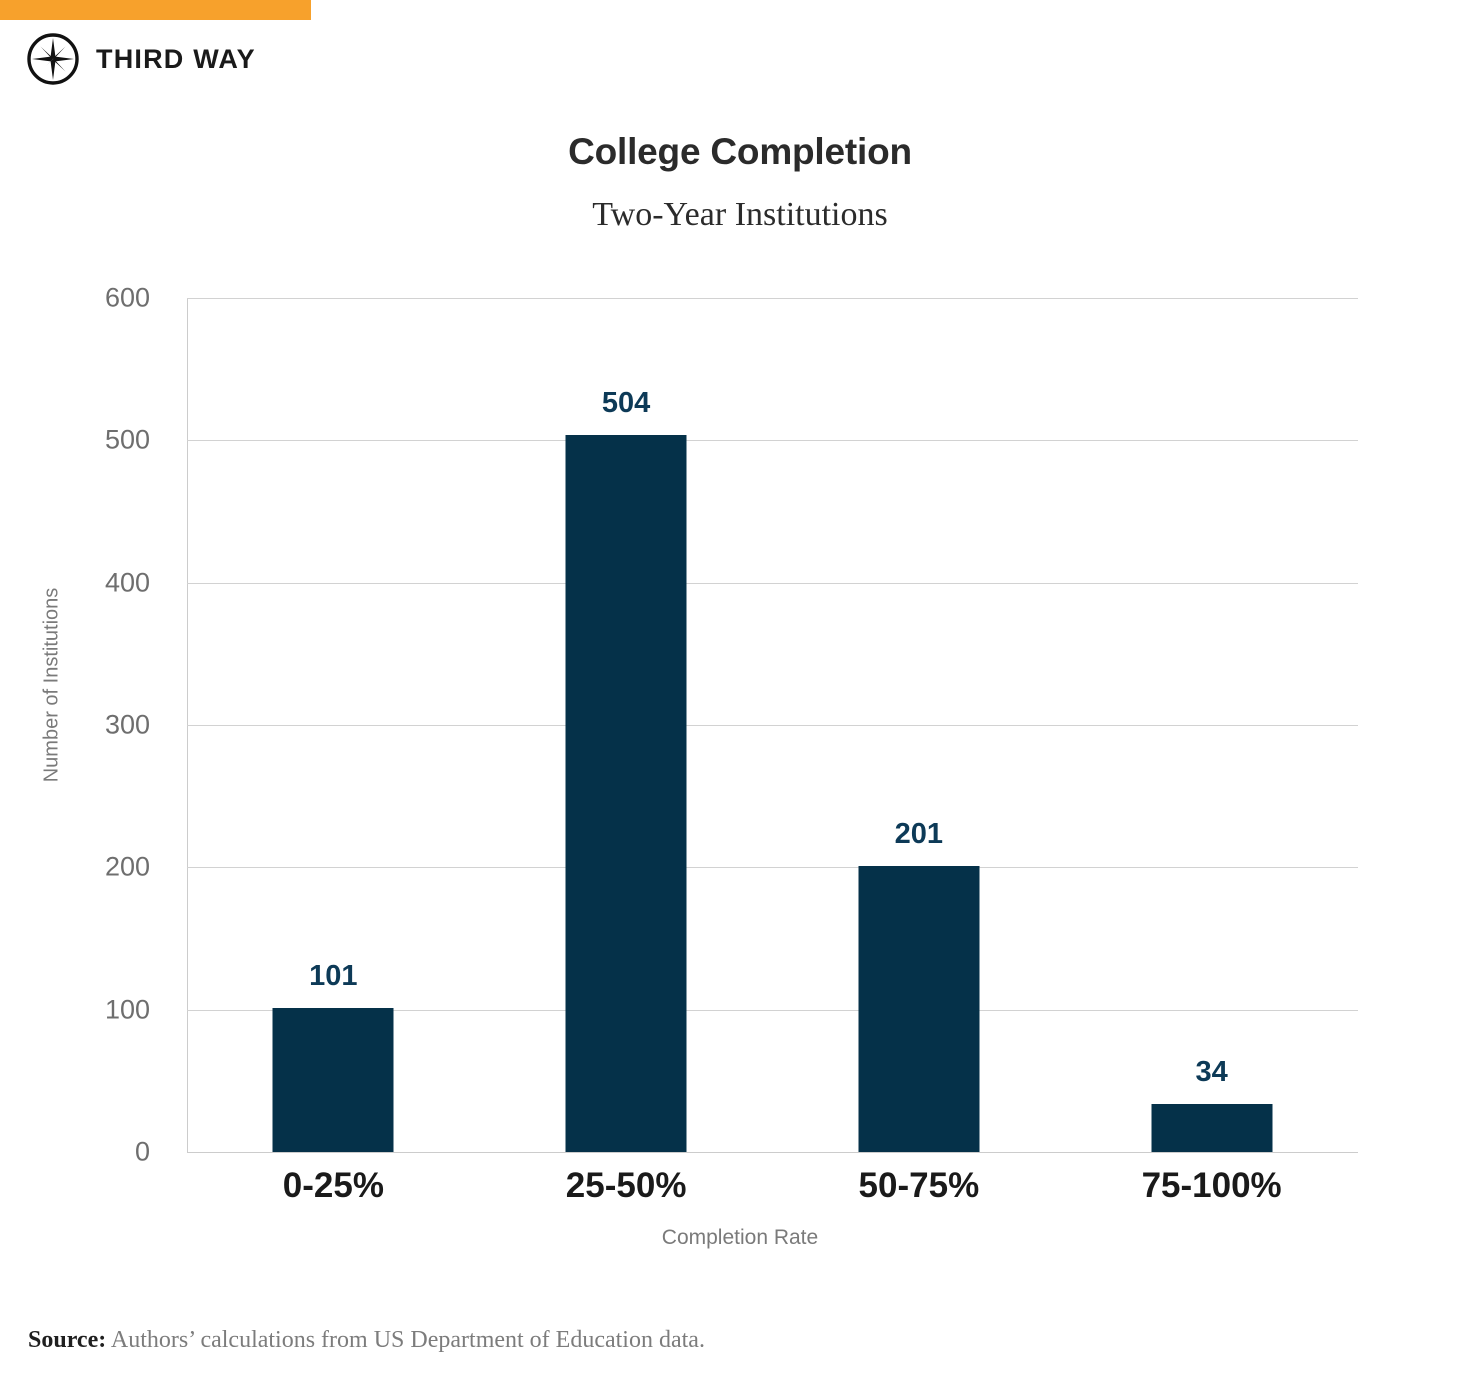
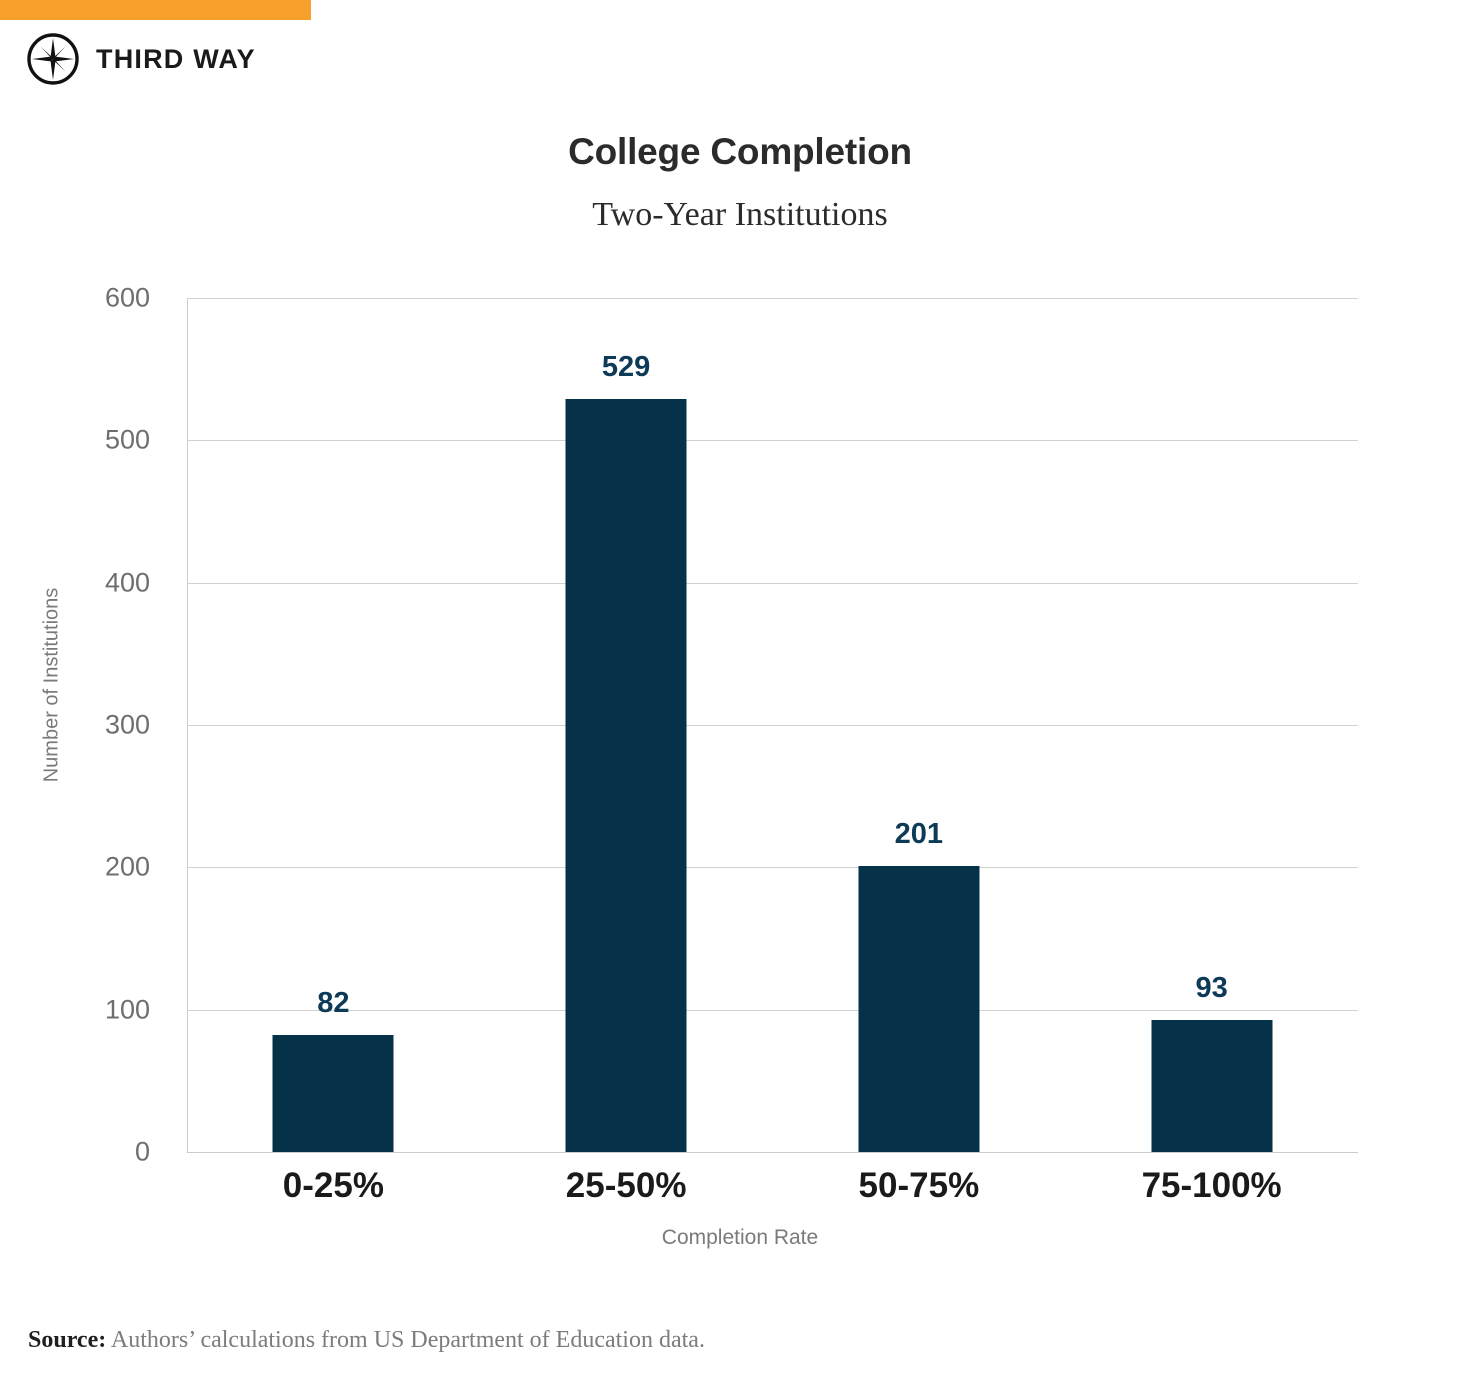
0-25%: 101 -> 82
25-50%: 504 -> 529
75-100%: 34 -> 93
